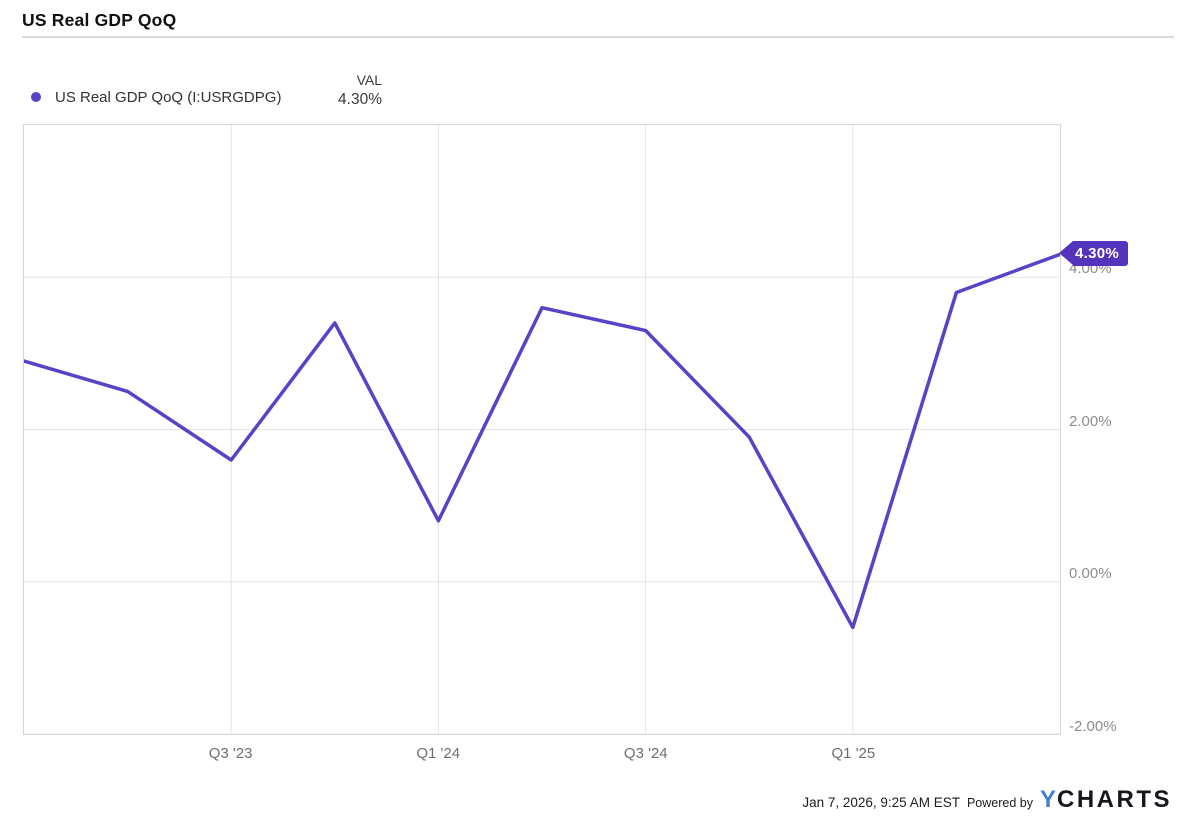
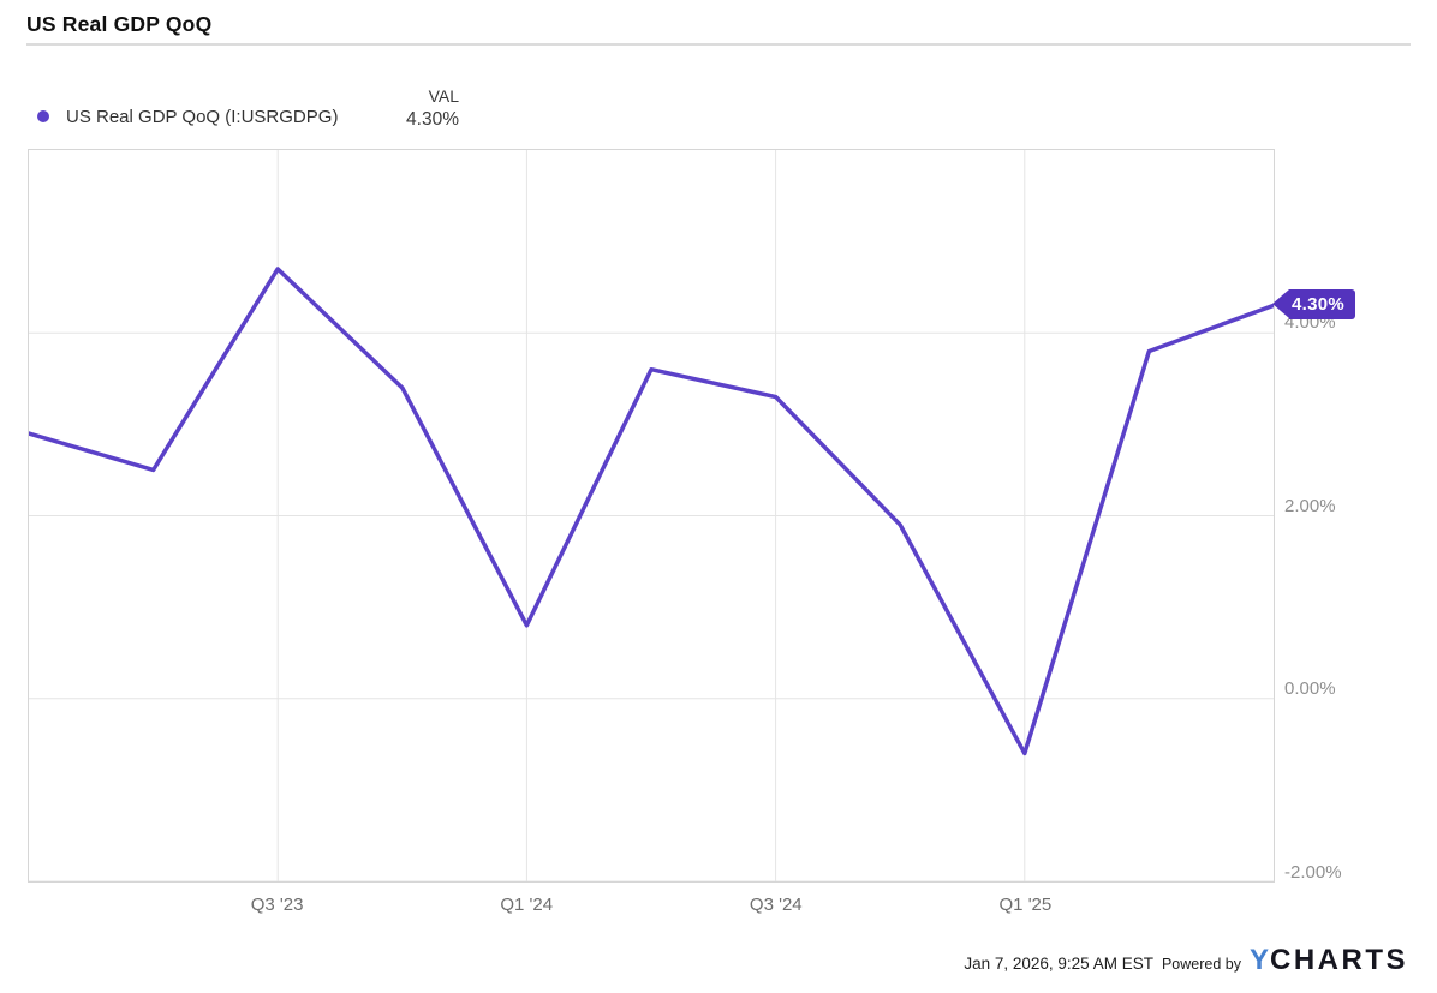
Q3 '23: 1.6% -> 4.7%
